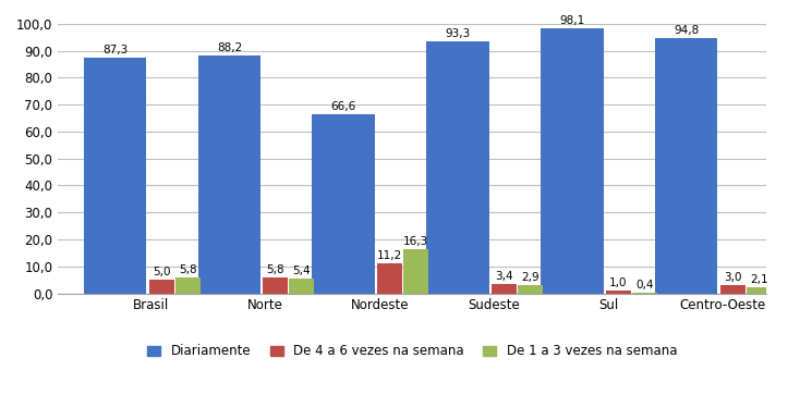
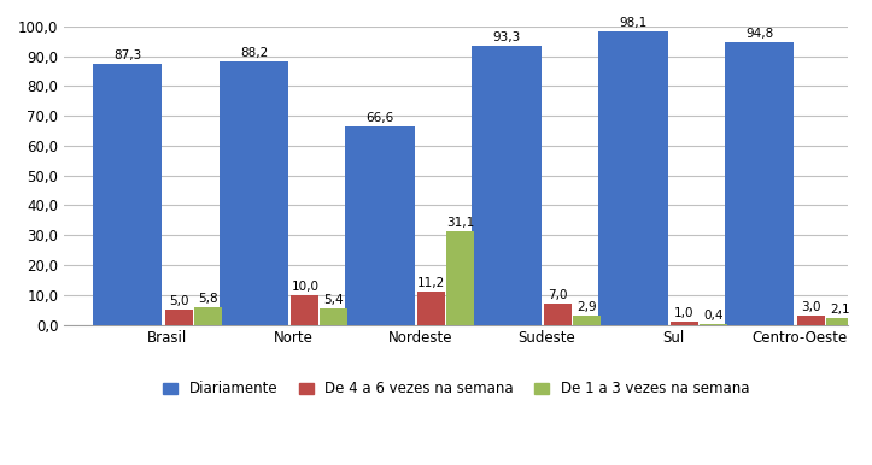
De 4 a 6 vezes na semana/Norte: 5,8 -> 10,0
De 1 a 3 vezes na semana/Nordeste: 16,3 -> 31,1
De 4 a 6 vezes na semana/Sudeste: 3,4 -> 7,0
